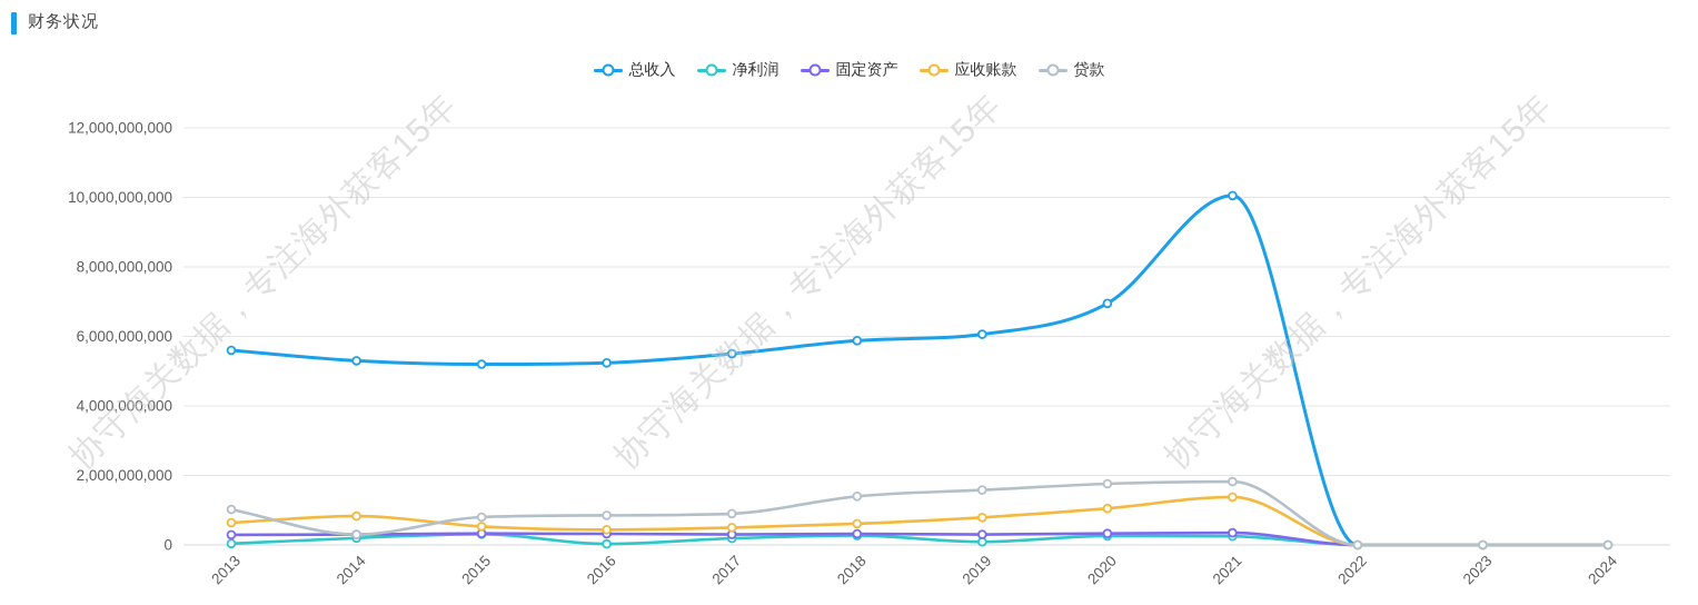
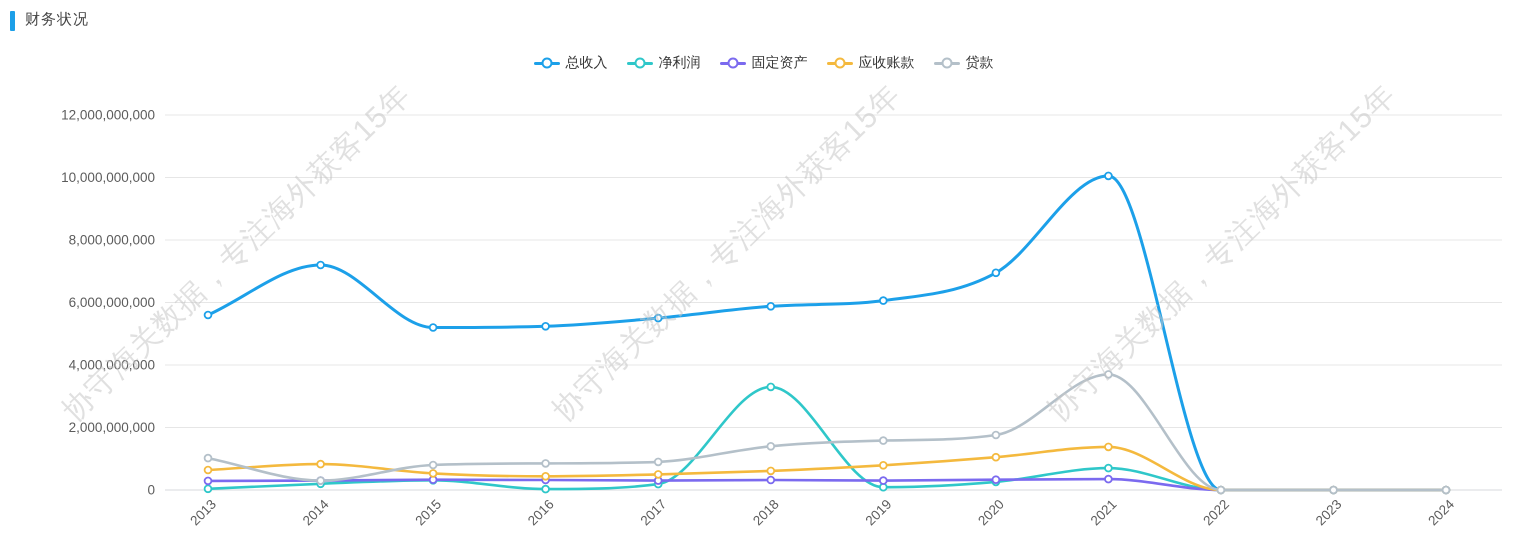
总收入/2014: 5300000000 -> 7200000000
净利润/2018: 300000000 -> 3300000000
净利润/2021: 200000000 -> 700000000
贷款/2021: 1800000000 -> 3700000000
